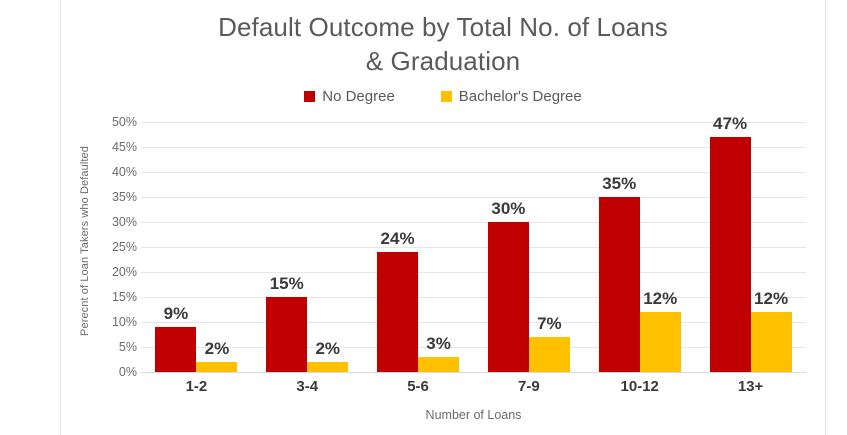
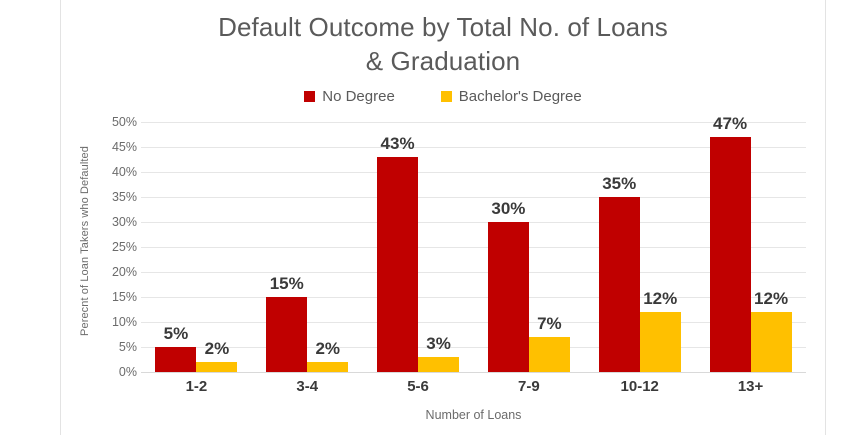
No Degree/1-2: 9% -> 5%
No Degree/5-6: 24% -> 43%
